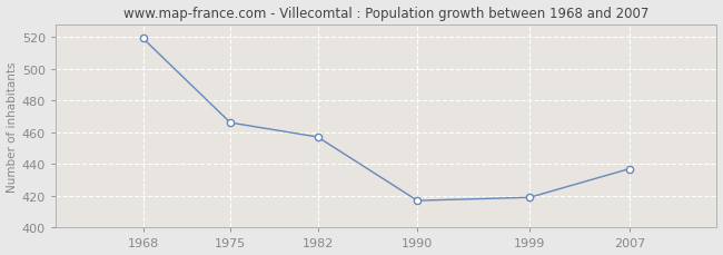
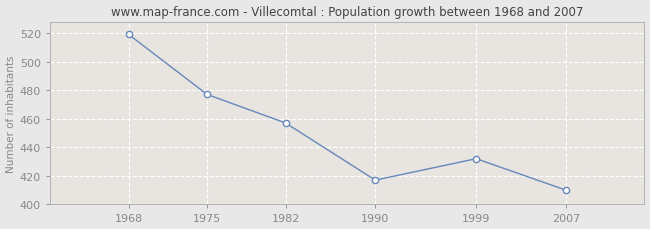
1975: 466 -> 477
1999: 419 -> 432
2007: 437 -> 410
